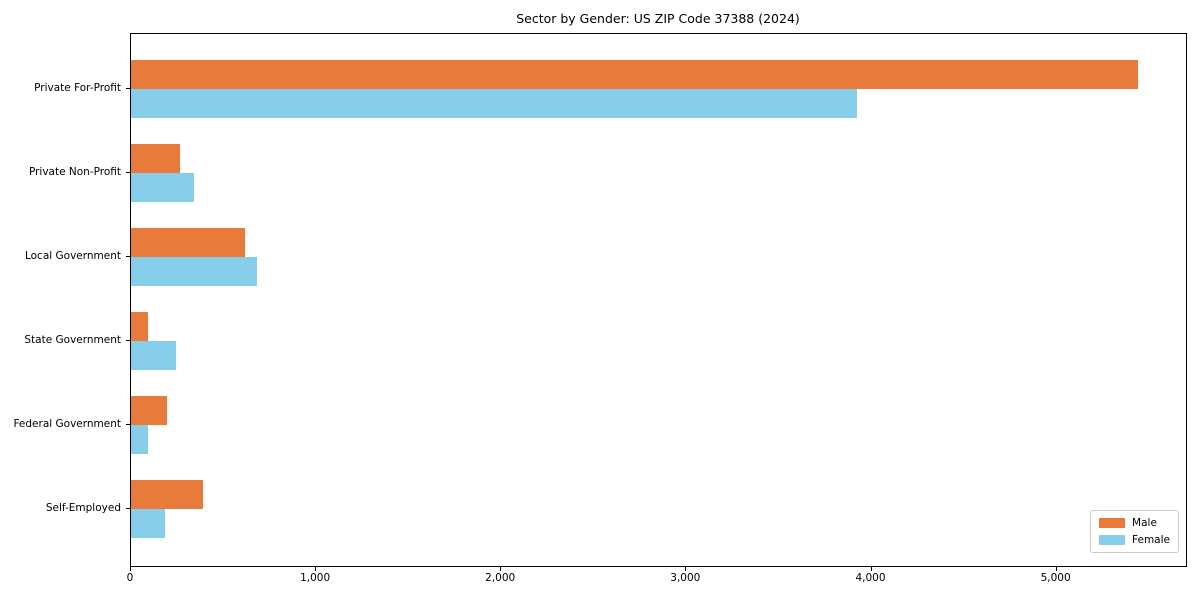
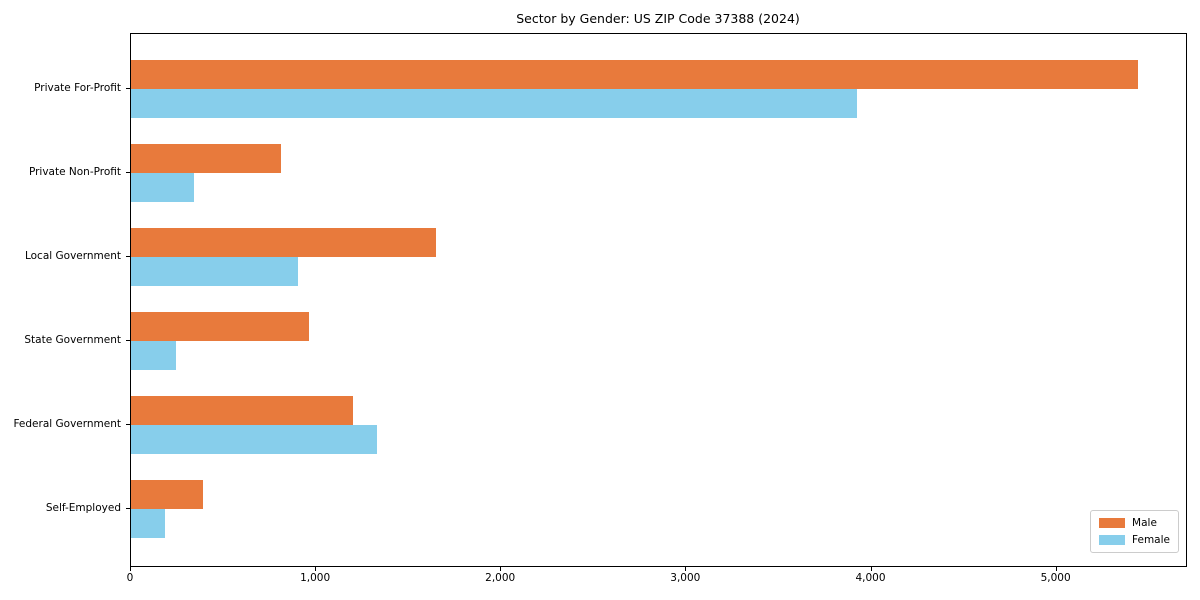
Male/Private Non-Profit: 260 -> 810
Male/Local Government: 620 -> 1650
Female/Local Government: 680 -> 900
Male/State Government: 90 -> 960
Male/Federal Government: 200 -> 1200
Female/Federal Government: 90 -> 1330
